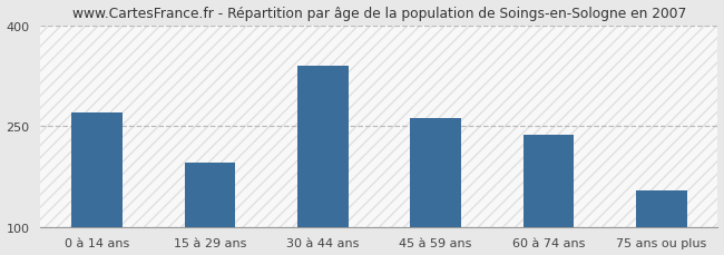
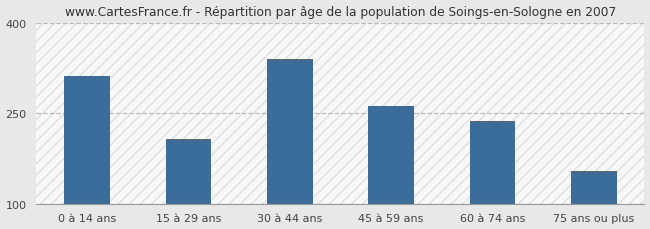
0 à 14 ans: 270 -> 312
15 à 29 ans: 195 -> 208
